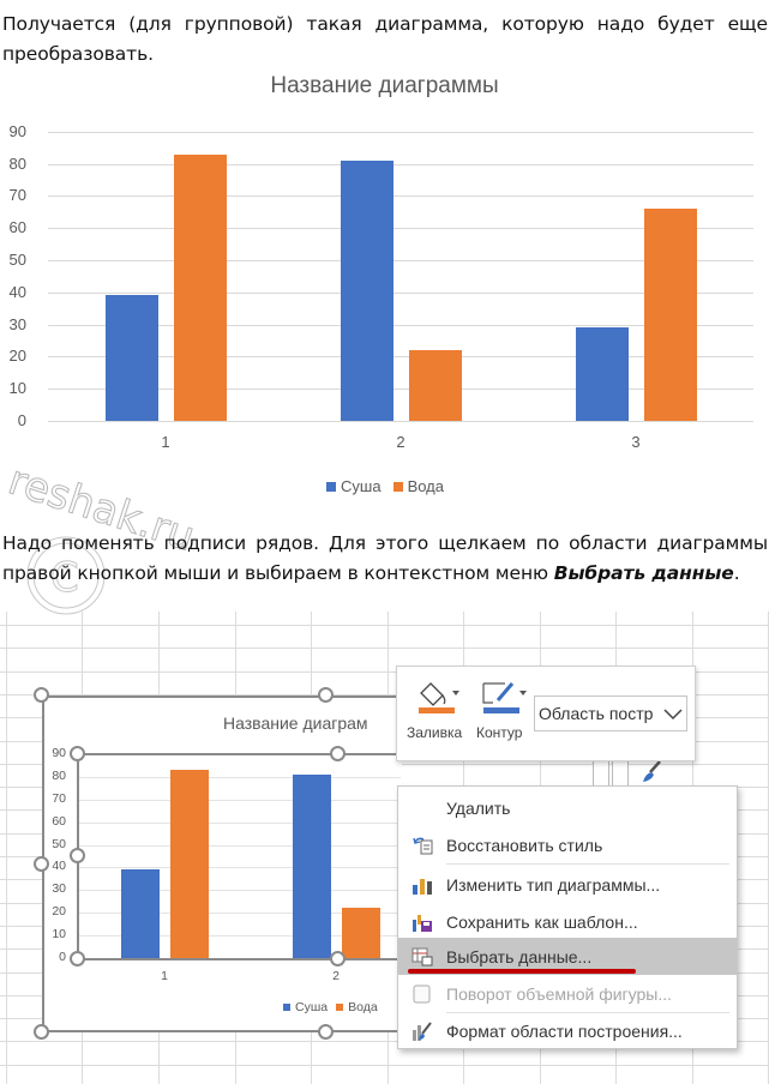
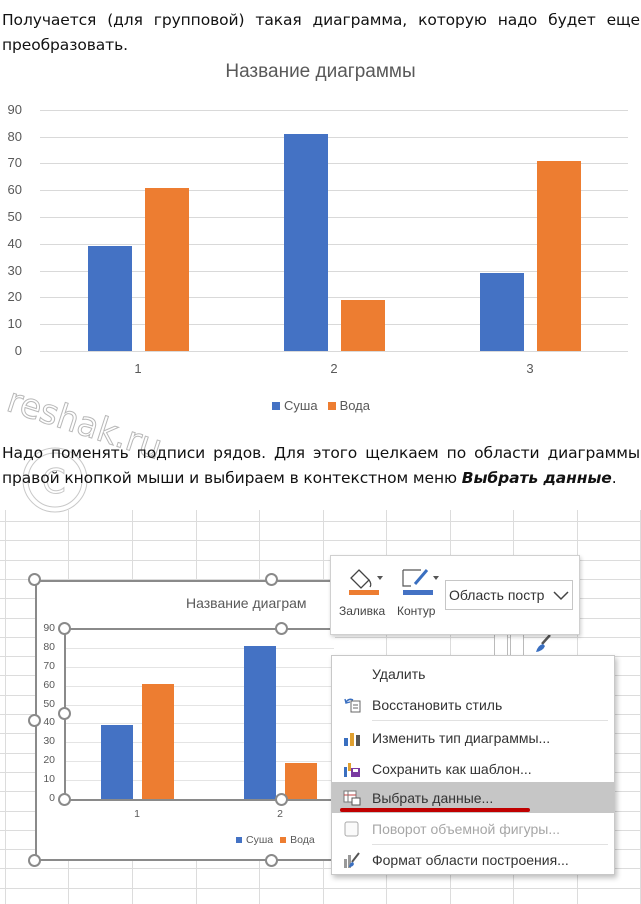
Вода/1: 83 -> 61
Вода/2: 22 -> 19
Вода/3: 66 -> 71
